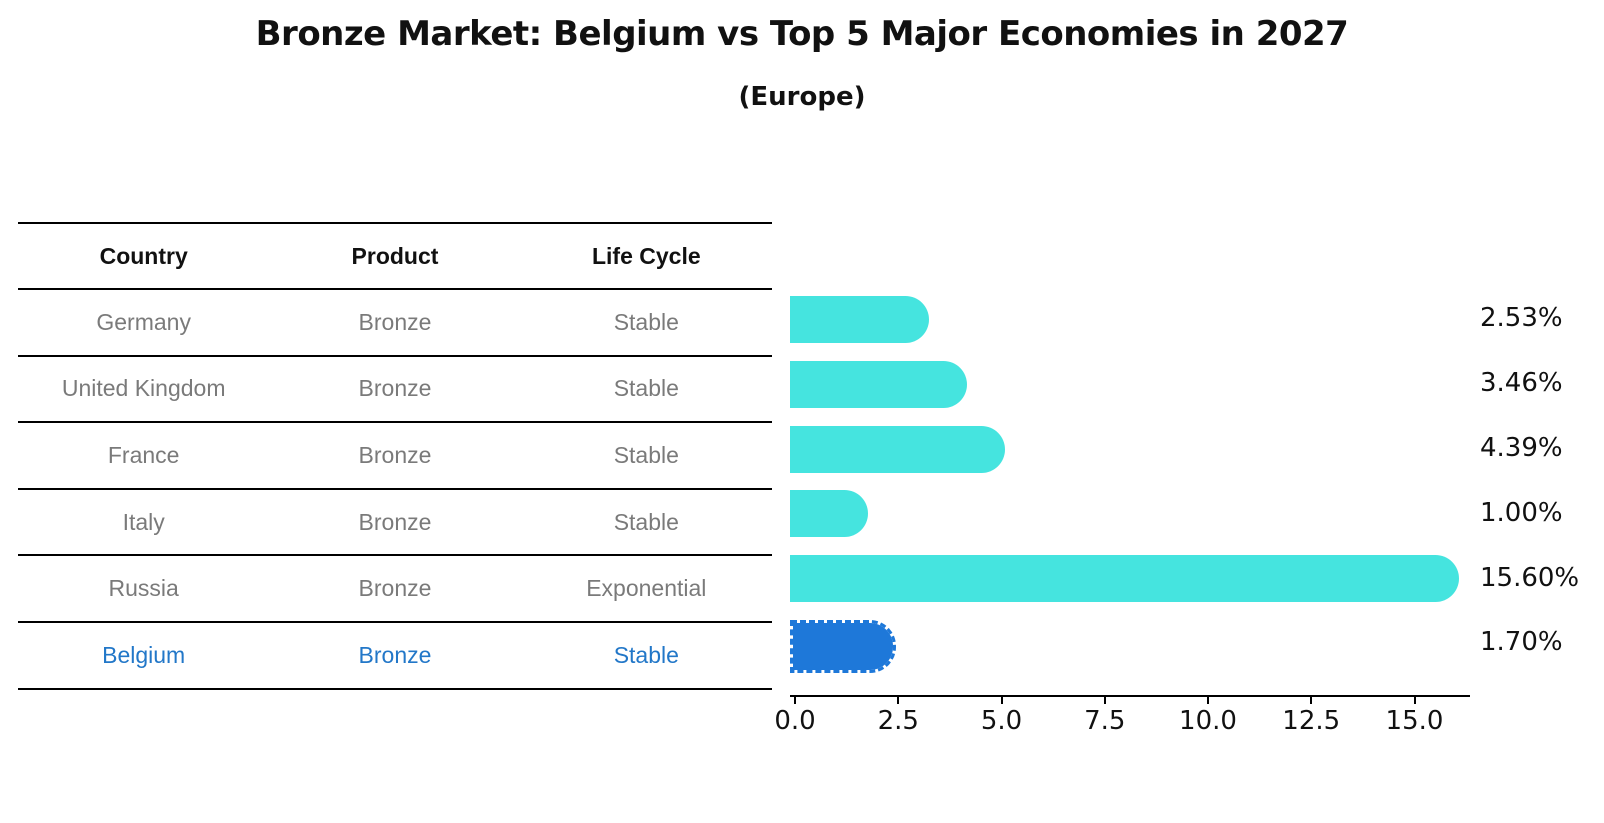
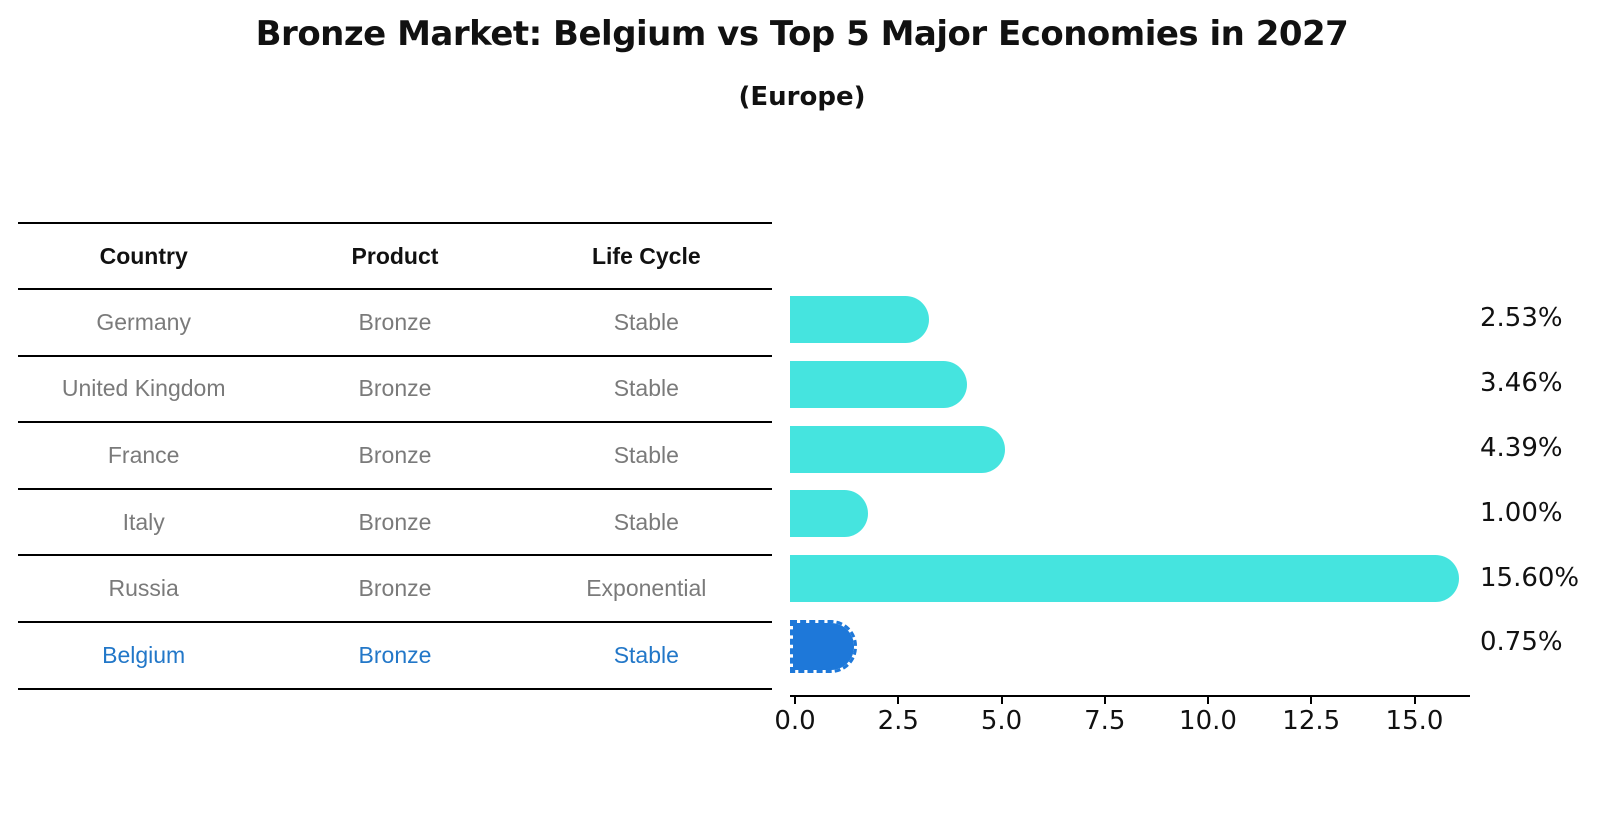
Belgium: 1.70% -> 0.75%
